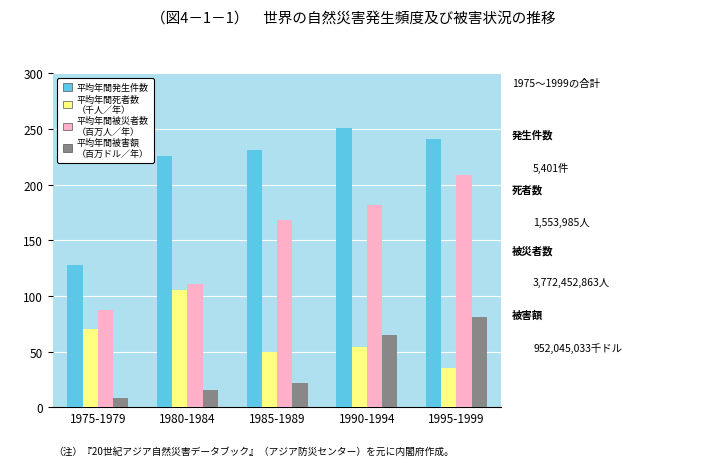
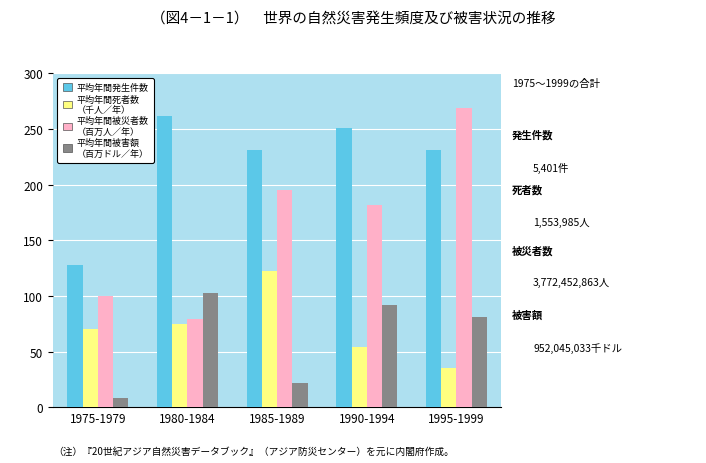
平均年間被災者数 （百万人／年）/1975-1979: 87 -> 100
平均年間発生件数/1980-1984: 226 -> 262
平均年間死者数 （千人／年）/1980-1984: 105 -> 75
平均年間被災者数 （百万人／年）/1980-1984: 111 -> 79
平均年間被害額 （百万ドル／年）/1980-1984: 16 -> 103
平均年間死者数 （千人／年）/1985-1989: 50 -> 122
平均年間被災者数 （百万人／年）/1985-1989: 168 -> 195
平均年間被害額 （百万ドル／年）/1990-1994: 65 -> 92
平均年間発生件数/1995-1999: 241 -> 231
平均年間被災者数 （百万人／年）/1995-1999: 209 -> 269
